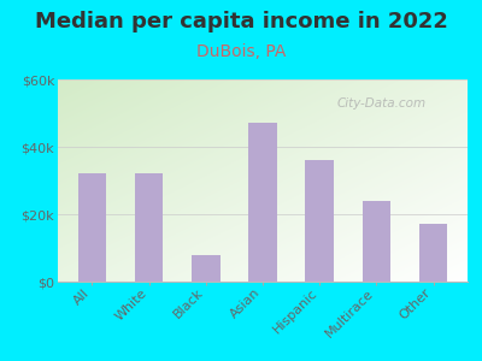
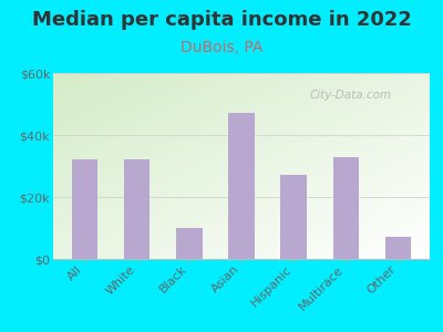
Black: $8k -> $10k
Hispanic: $36k -> $27k
Multirace: $24k -> $33k
Other: $17k -> $7k
